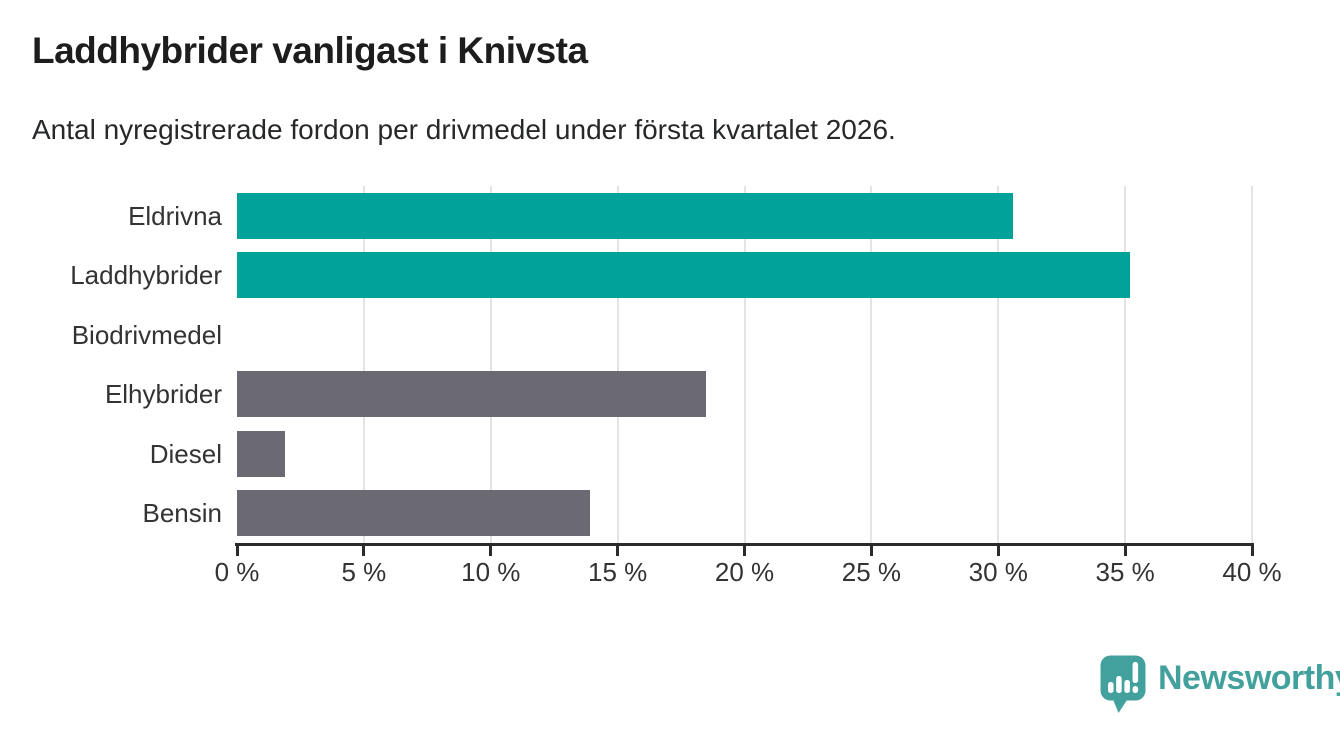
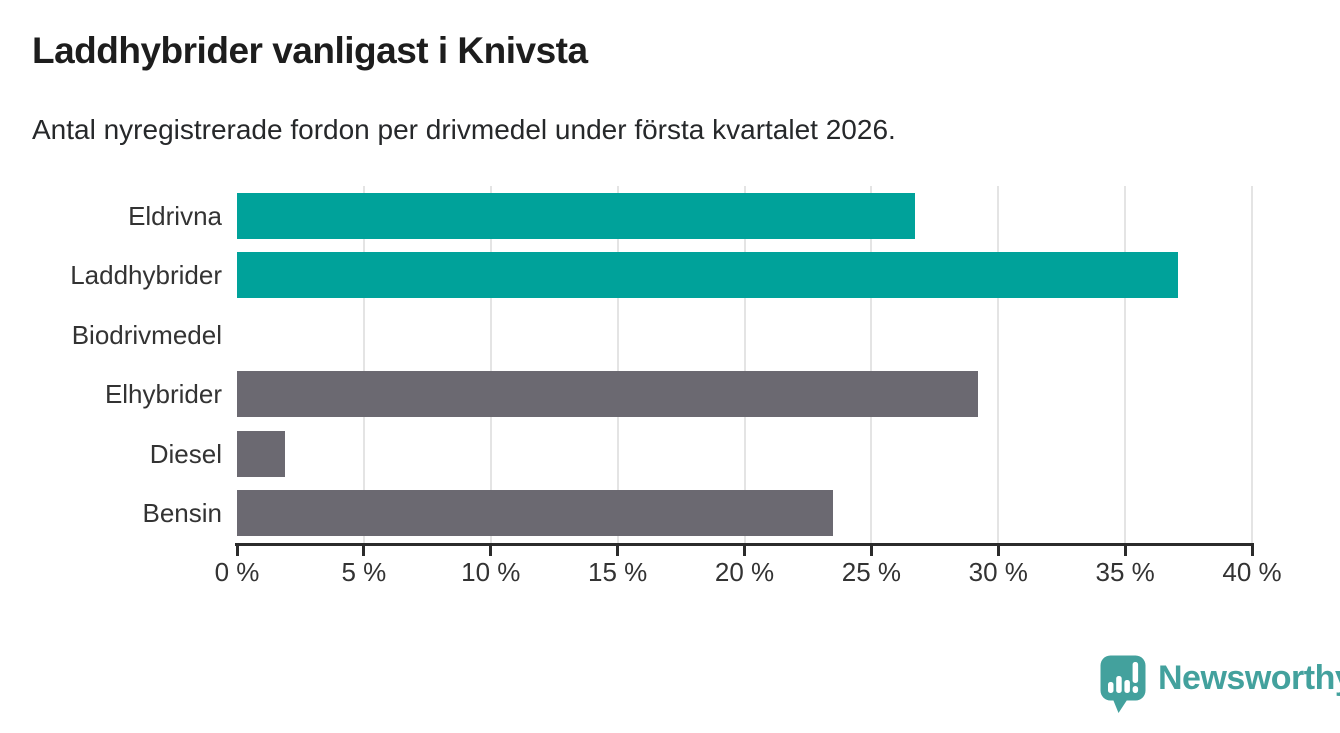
Eldrivna: 30.6% -> 26.7%
Laddhybrider: 35.2% -> 37.1%
Elhybrider: 18.5% -> 29.2%
Bensin: 13.9% -> 23.5%
